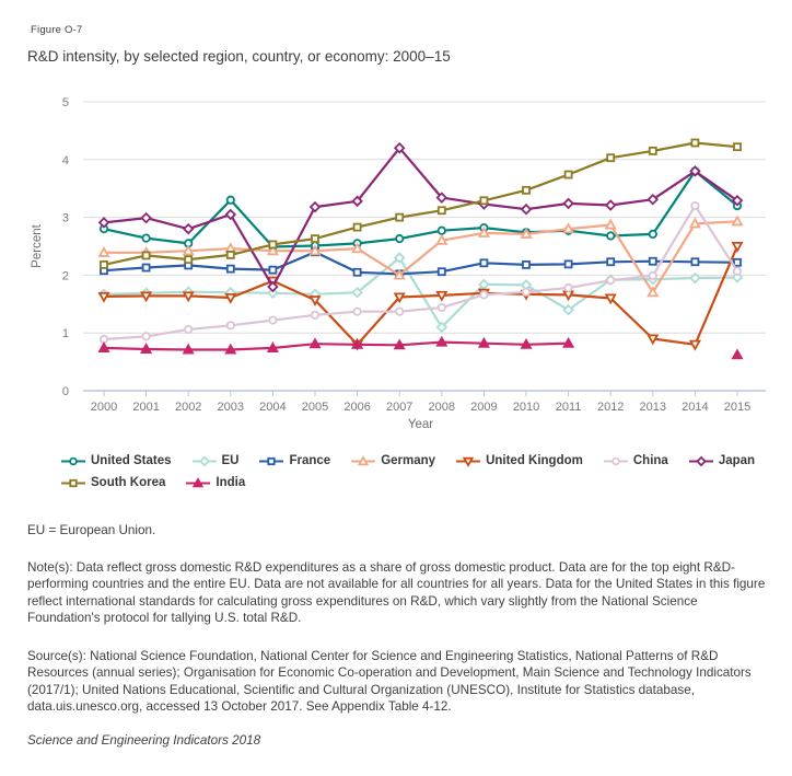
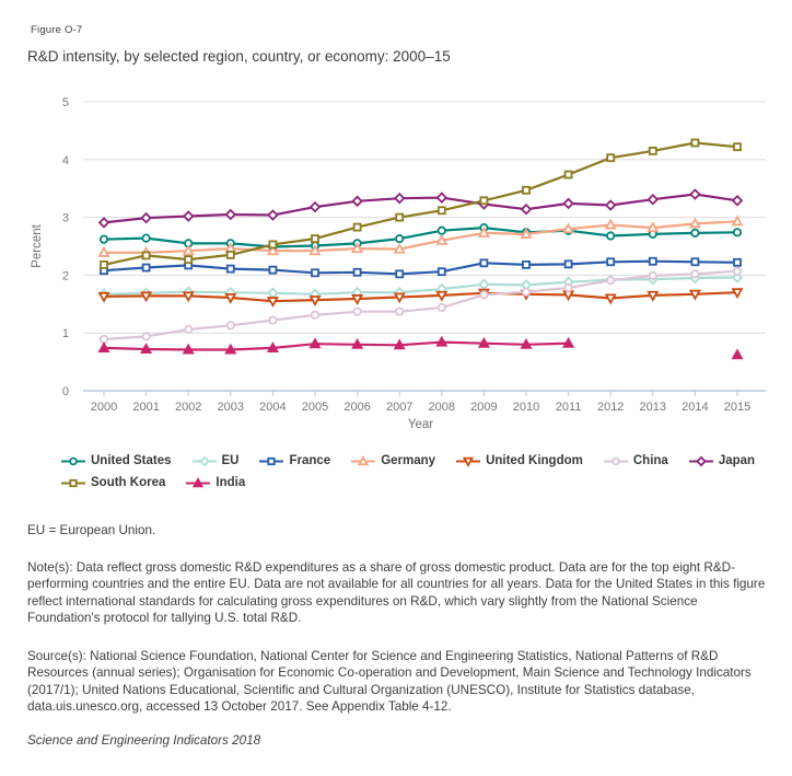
United States/2000: 2.8 -> 2.6
Japan/2002: 2.8 -> 3.0
United States/2003: 3.3 -> 2.5
United Kingdom/2004: 1.9 -> 1.6
Japan/2004: 1.8 -> 3.0
France/2005: 2.4 -> 2.0
United Kingdom/2006: 0.8 -> 1.6
EU/2007: 2.3 -> 1.7
Germany/2007: 2.0 -> 2.5
Japan/2007: 4.2 -> 3.3
EU/2008: 1.1 -> 1.8
EU/2011: 1.4 -> 1.9
Germany/2013: 1.7 -> 2.8
United Kingdom/2013: 0.9 -> 1.6
United States/2014: 3.8 -> 2.7
United Kingdom/2014: 0.8 -> 1.7
China/2014: 3.2 -> 2.0
Japan/2014: 3.8 -> 3.4
United States/2015: 3.2 -> 2.7
United Kingdom/2015: 2.5 -> 1.7
